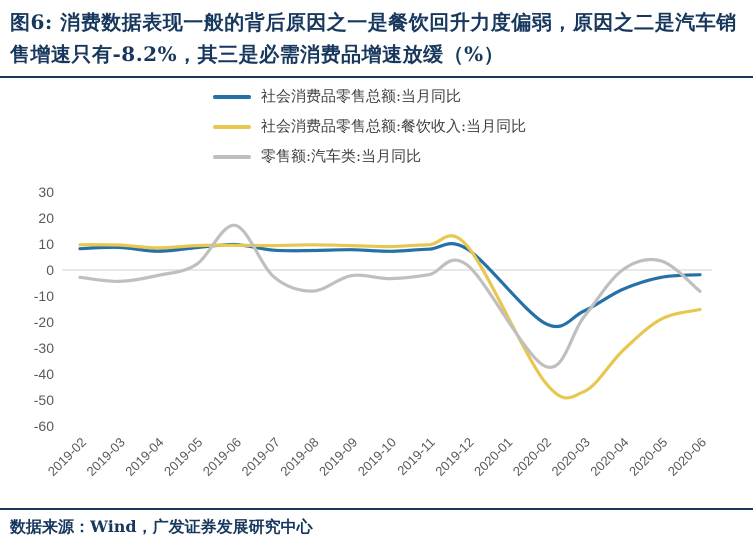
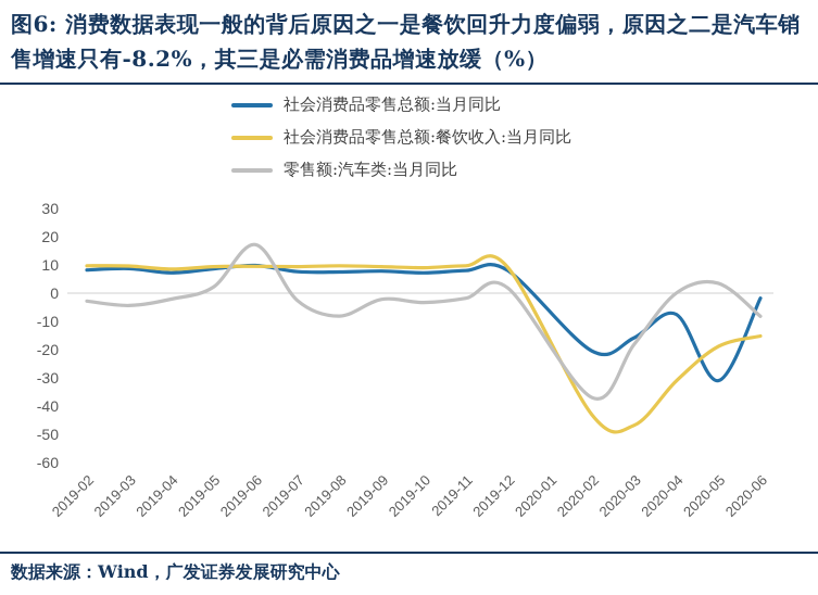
社会消费品零售总额:当月同比/2020-05: -3 -> -31
